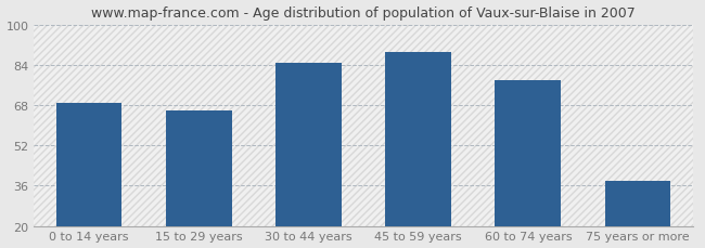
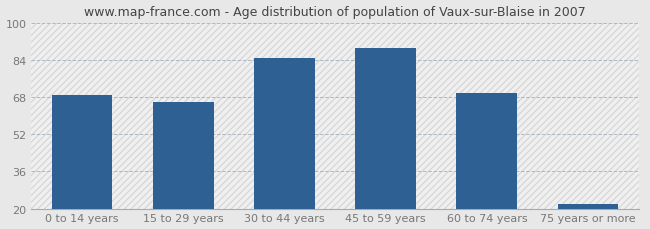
60 to 74 years: 78 -> 70
75 years or more: 38 -> 22
